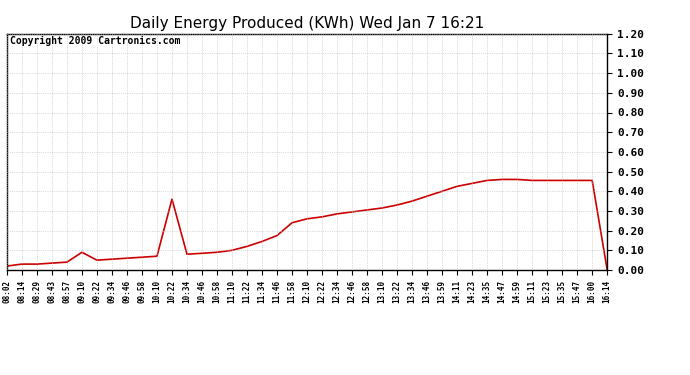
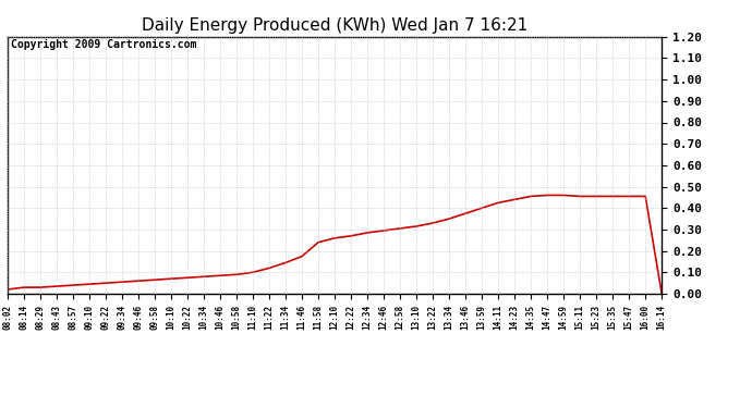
09:10: 0.09 -> 0.04
10:22: 0.36 -> 0.07
